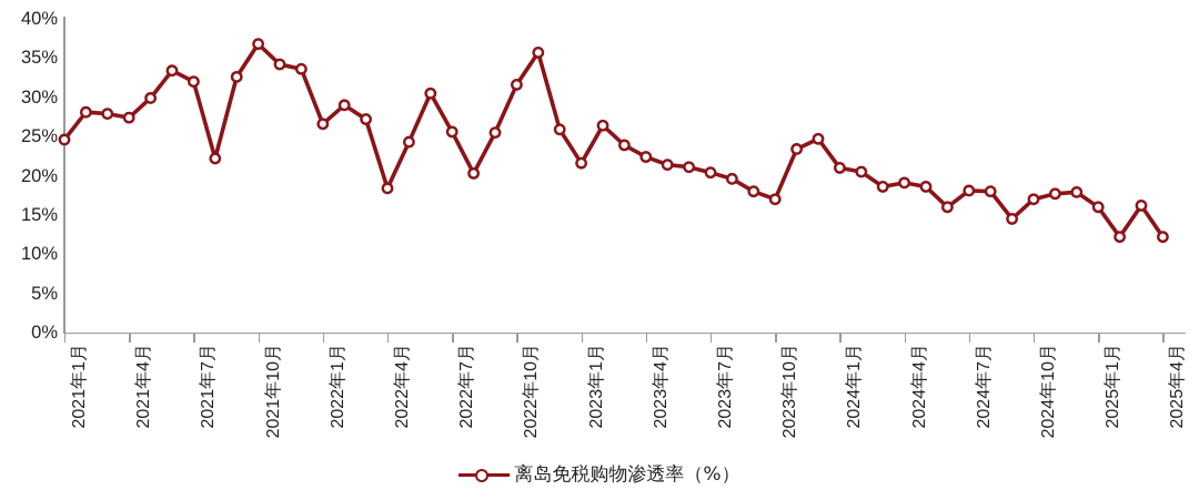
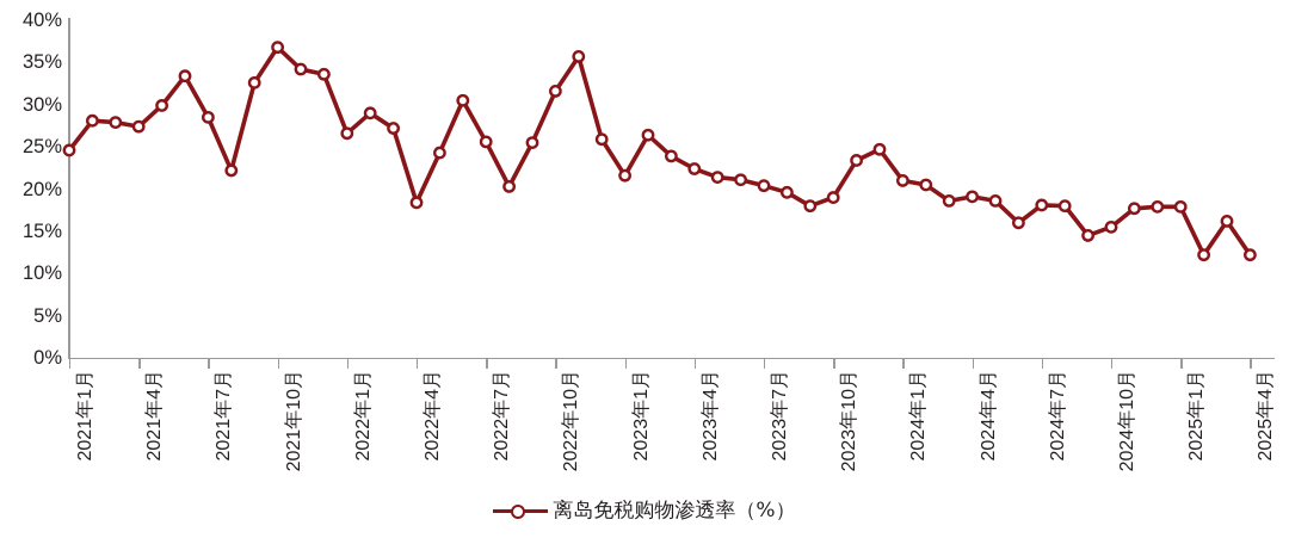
2021年7月: 32% -> 28%
2023年10月: 17% -> 19%
2024年10月: 17% -> 16%
2025年1月: 16% -> 18%
